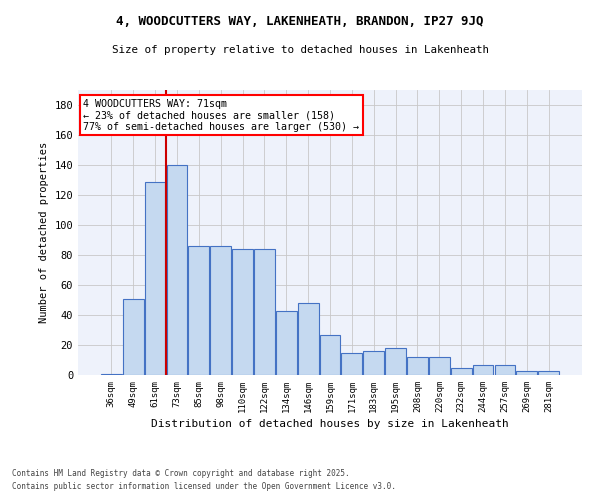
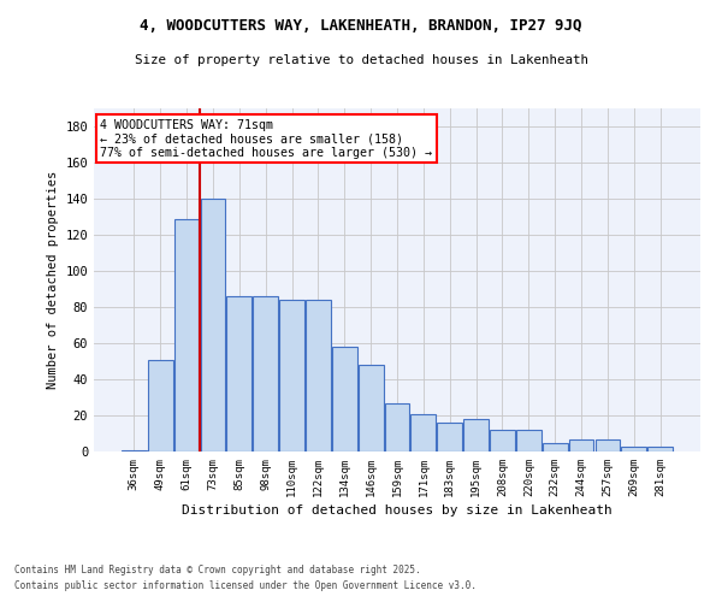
134sqm: 43 -> 58
171sqm: 15 -> 21
